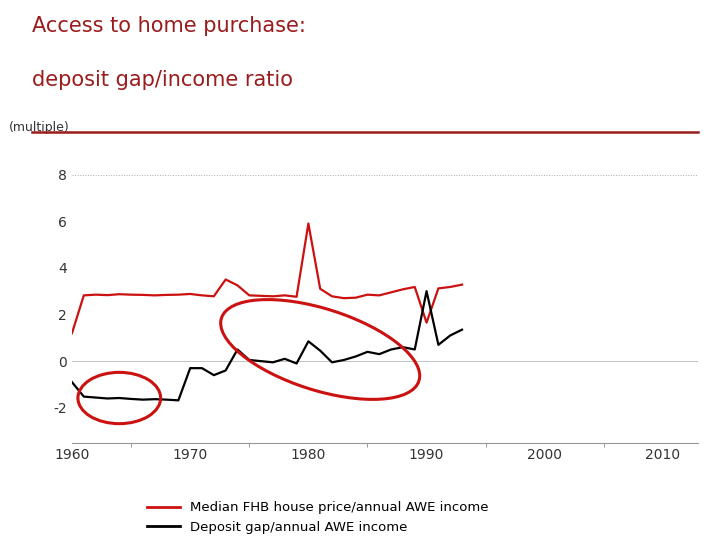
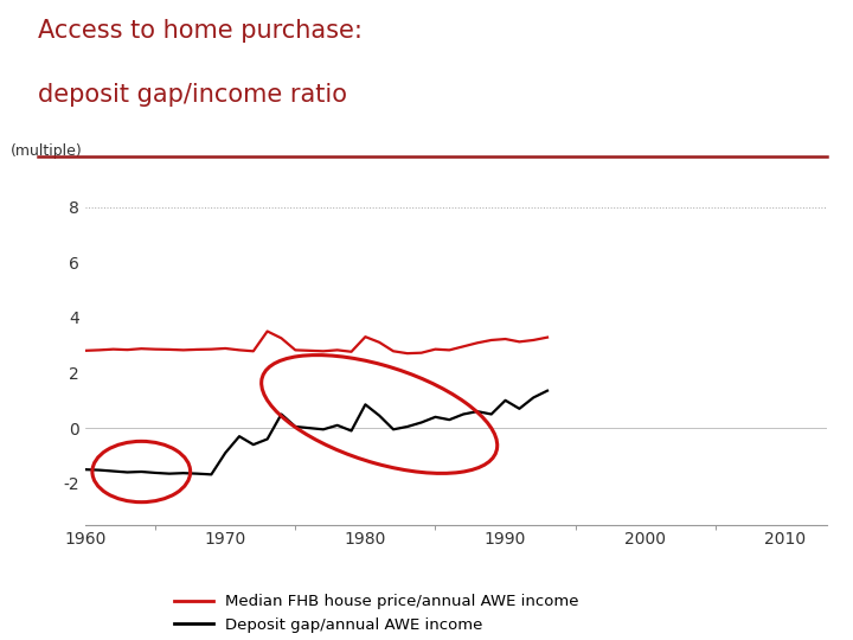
Median FHB house price/annual AWE income/1960: 1.20 -> 2.80
Deposit gap/annual AWE income/1960: -0.90 -> -1.50
Deposit gap/annual AWE income/1970: -0.30 -> -0.90
Median FHB house price/annual AWE income/1980: 5.90 -> 3.30
Median FHB house price/annual AWE income/1990: 1.65 -> 3.22
Deposit gap/annual AWE income/1990: 3.00 -> 1.00
